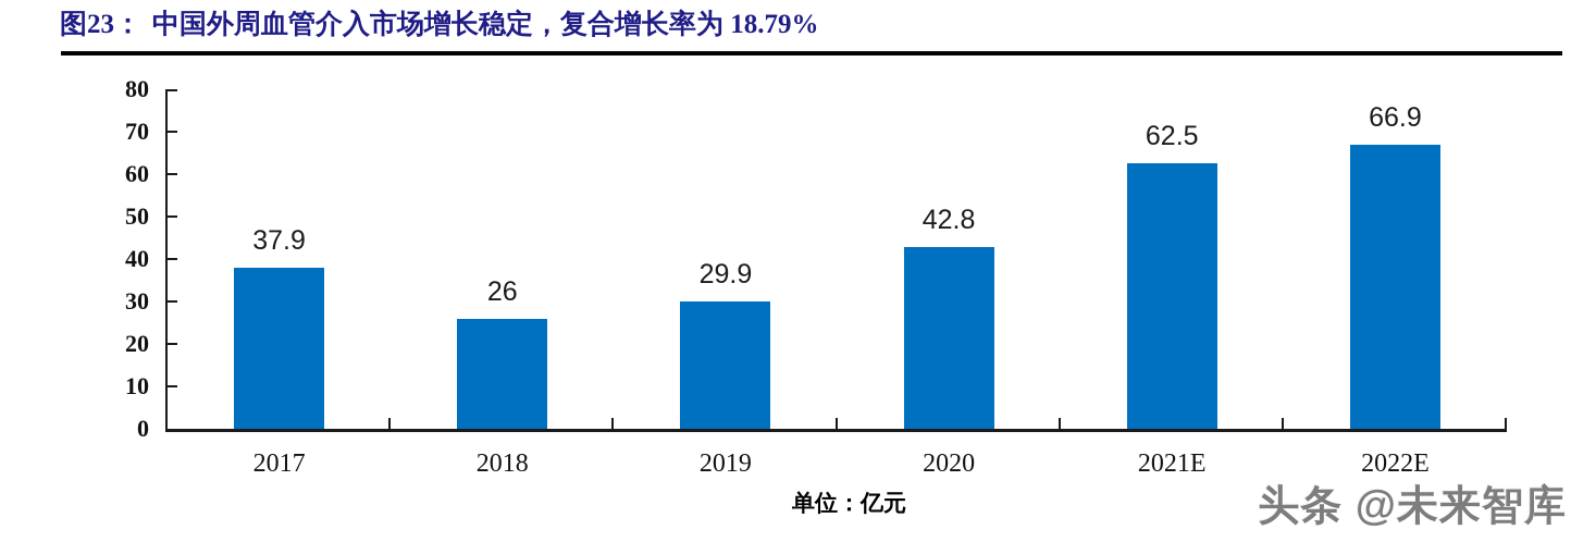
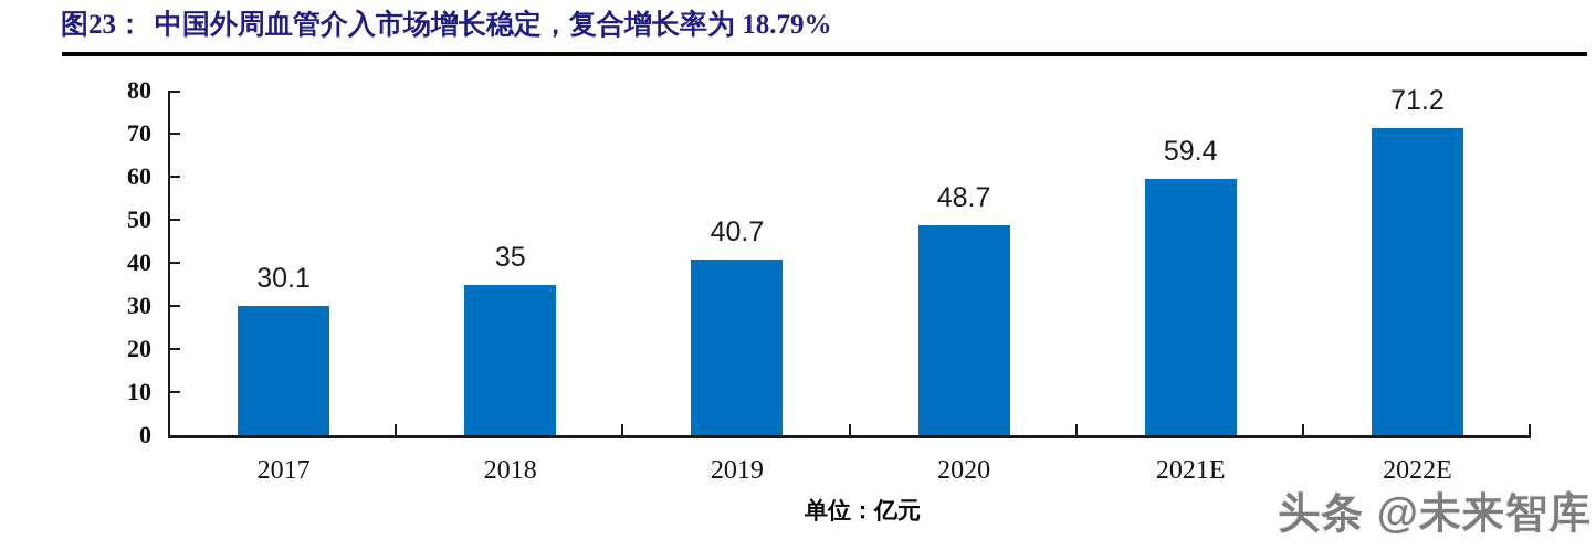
2017: 37.9 -> 30.1
2018: 26 -> 35
2019: 29.9 -> 40.7
2020: 42.8 -> 48.7
2021E: 62.5 -> 59.4
2022E: 66.9 -> 71.2
